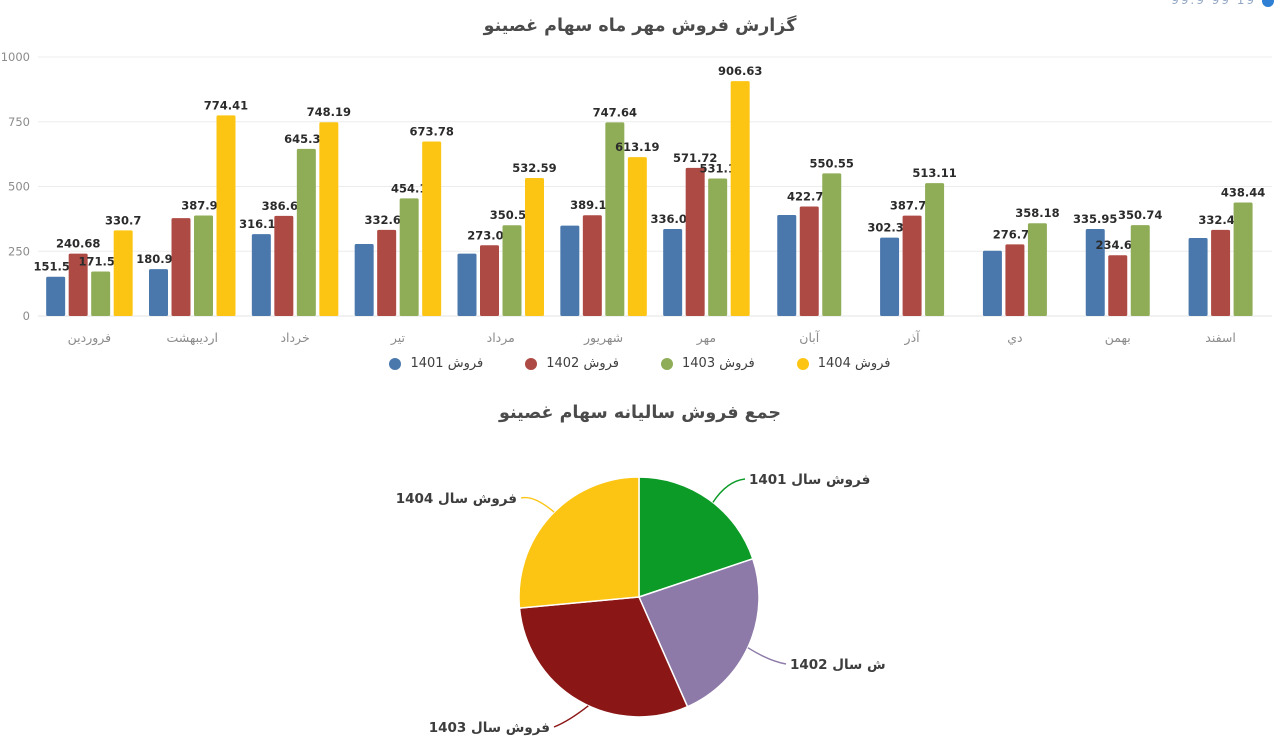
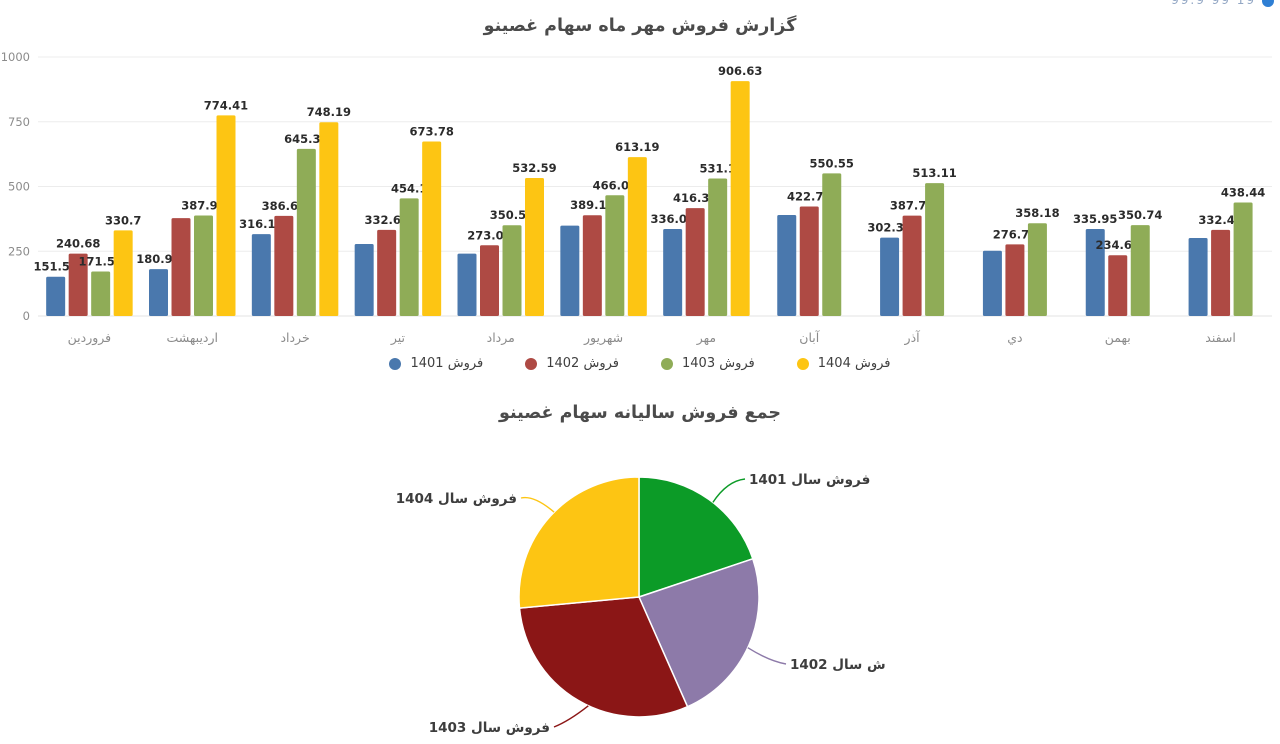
گزارش فروش مهر ماه سهام غصینو/فروش 1403/شهریور: 747.64 -> 466.08
گزارش فروش مهر ماه سهام غصینو/فروش 1402/مهر: 571.72 -> 416.31
